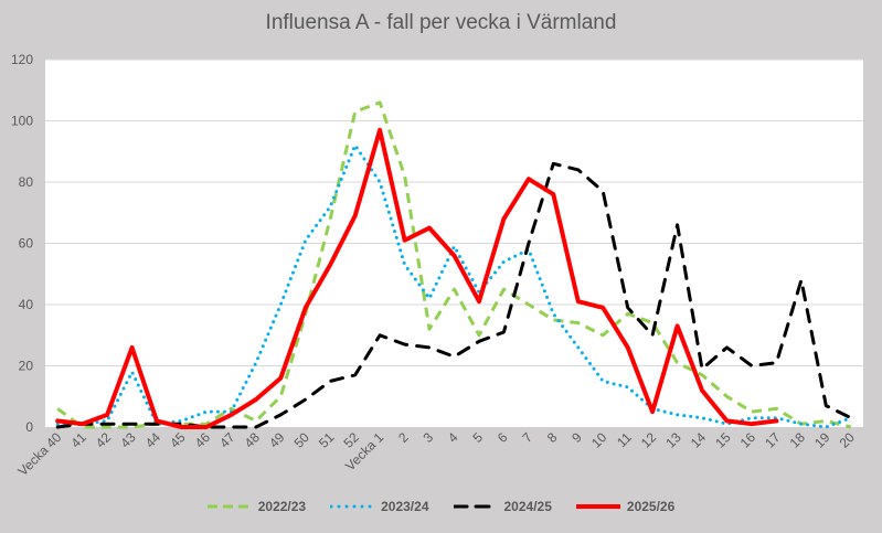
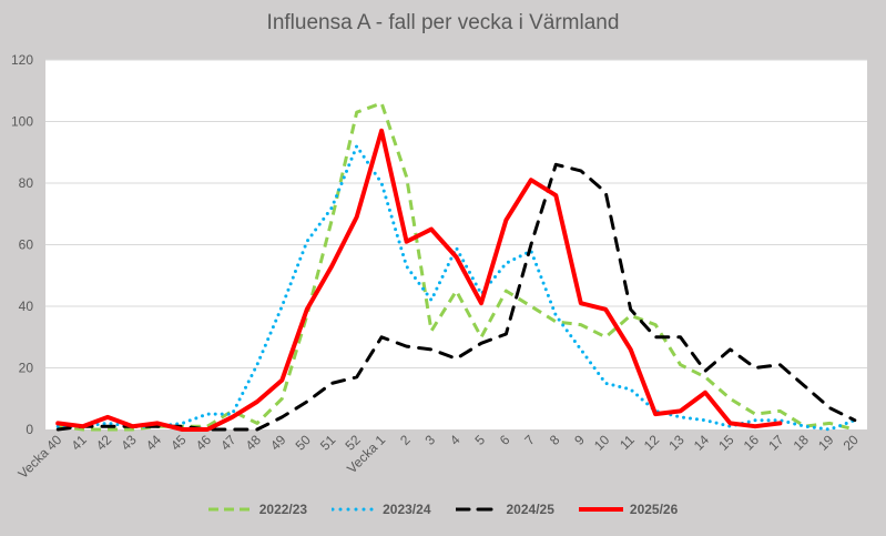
2022/23/Vecka 40: 6 -> 1
2023/24/43: 18 -> 1
2025/26/43: 26 -> 1
2024/25/13: 66 -> 30
2025/26/13: 33 -> 6
2024/25/18: 48 -> 14
